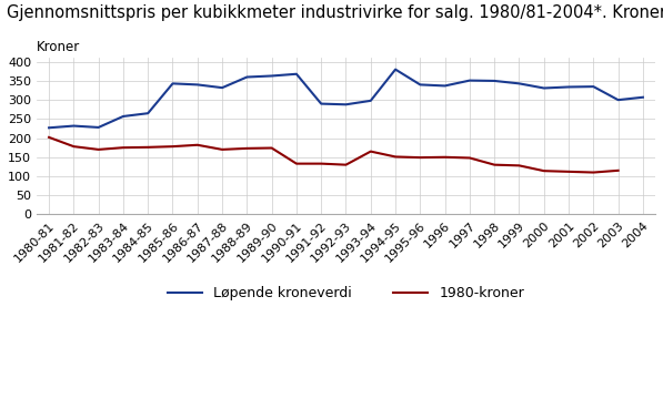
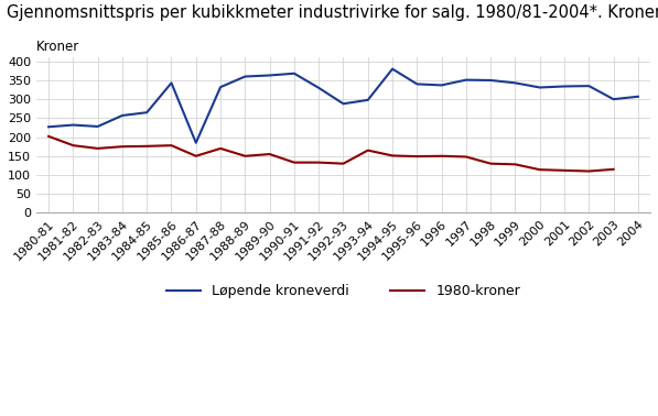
Løpende kroneverdi/1986-87: 340 -> 185
1980-kroner/1986-87: 182 -> 150
1980-kroner/1988-89: 173 -> 150
1980-kroner/1989-90: 174 -> 155
Løpende kroneverdi/1991-92: 290 -> 330
